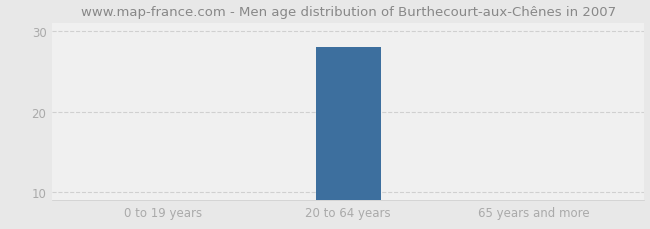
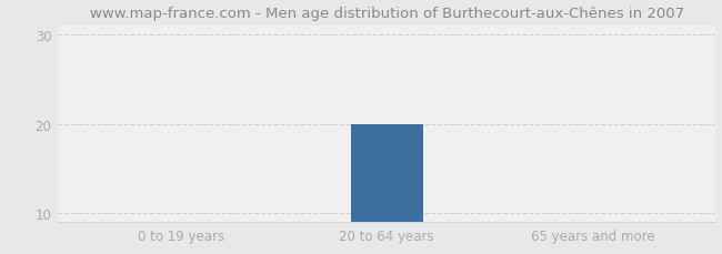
20 to 64 years: 28 -> 20
